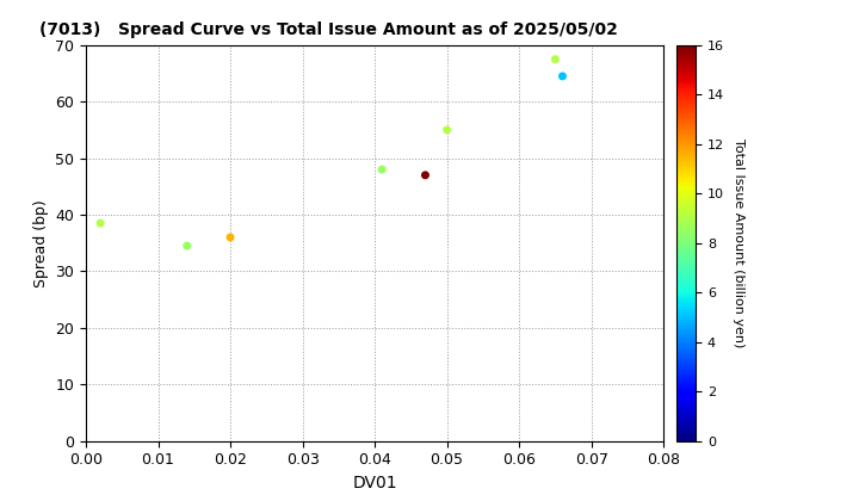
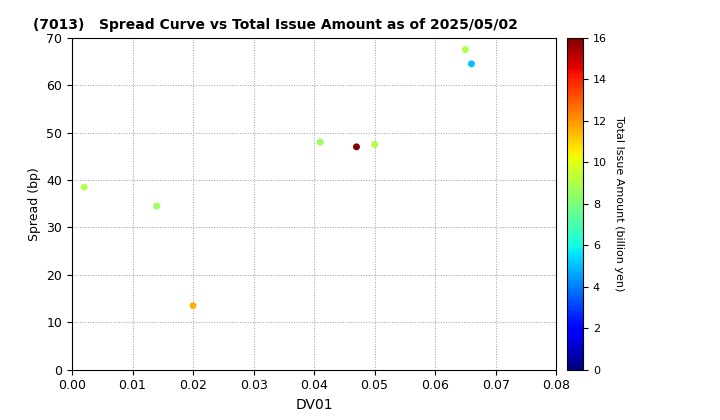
0.02: 36.0 -> 13.5
0.05: 55.0 -> 47.5
